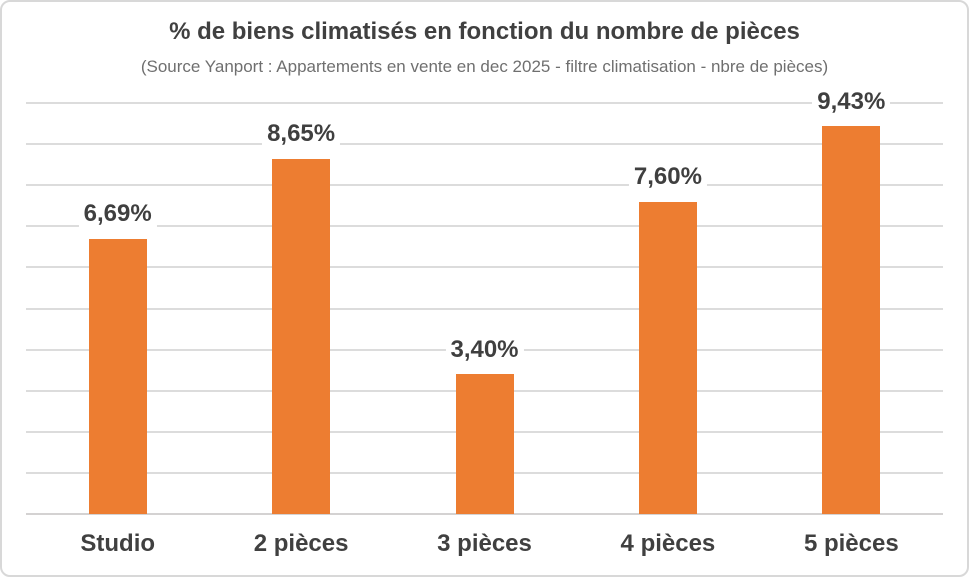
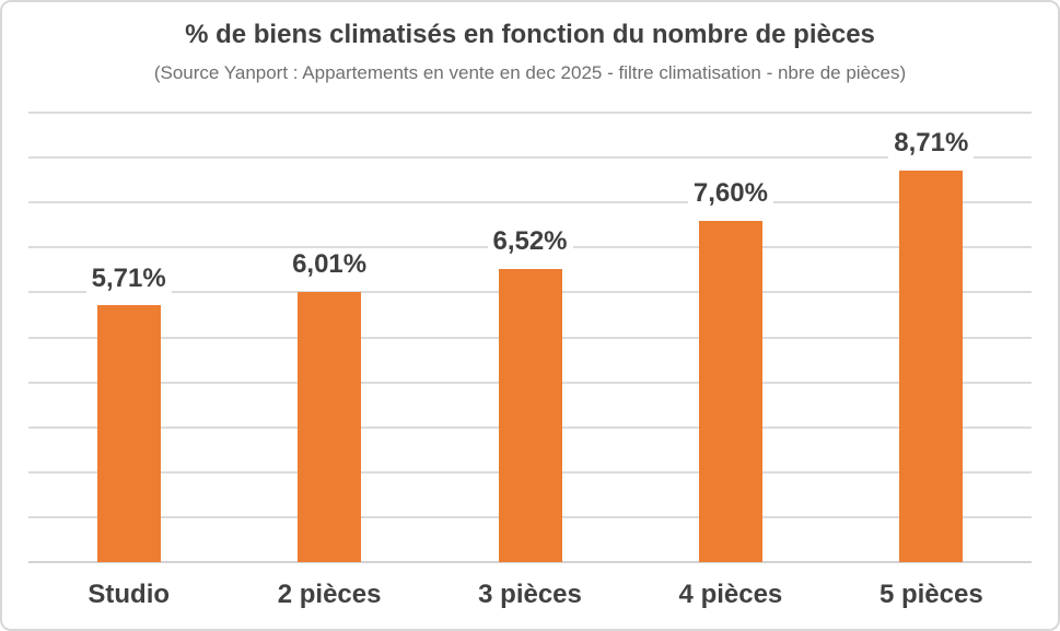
Studio: 6,69% -> 5,71%
2 pièces: 8,65% -> 6,01%
3 pièces: 3,40% -> 6,52%
5 pièces: 9,43% -> 8,71%
